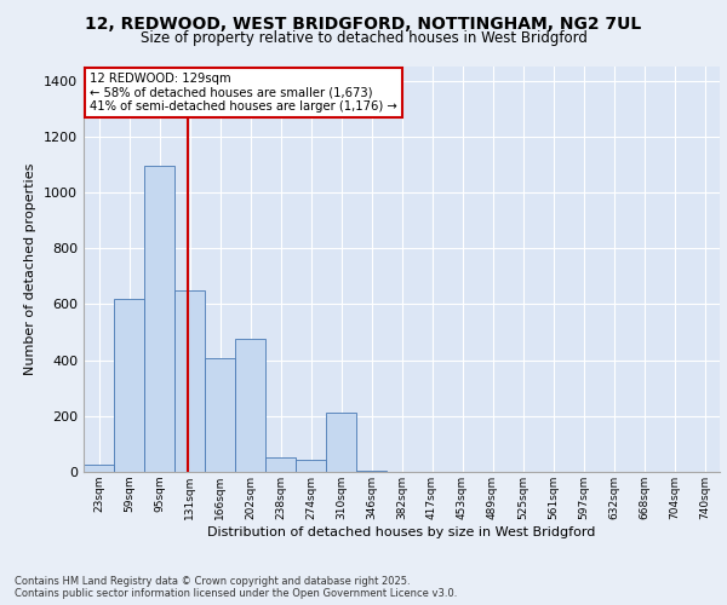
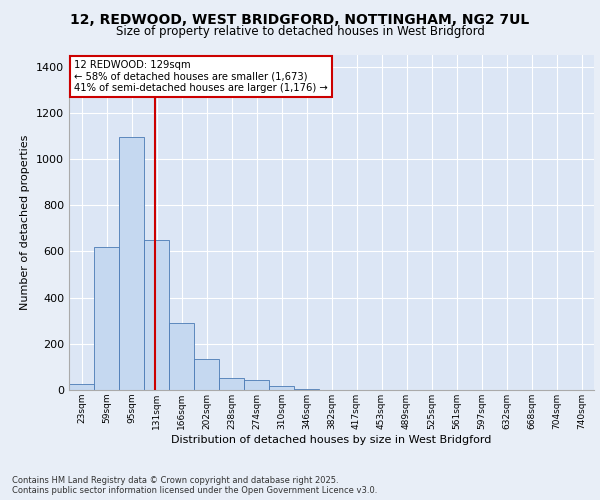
166sqm: 405 -> 290
202sqm: 475 -> 135
310sqm: 210 -> 18
